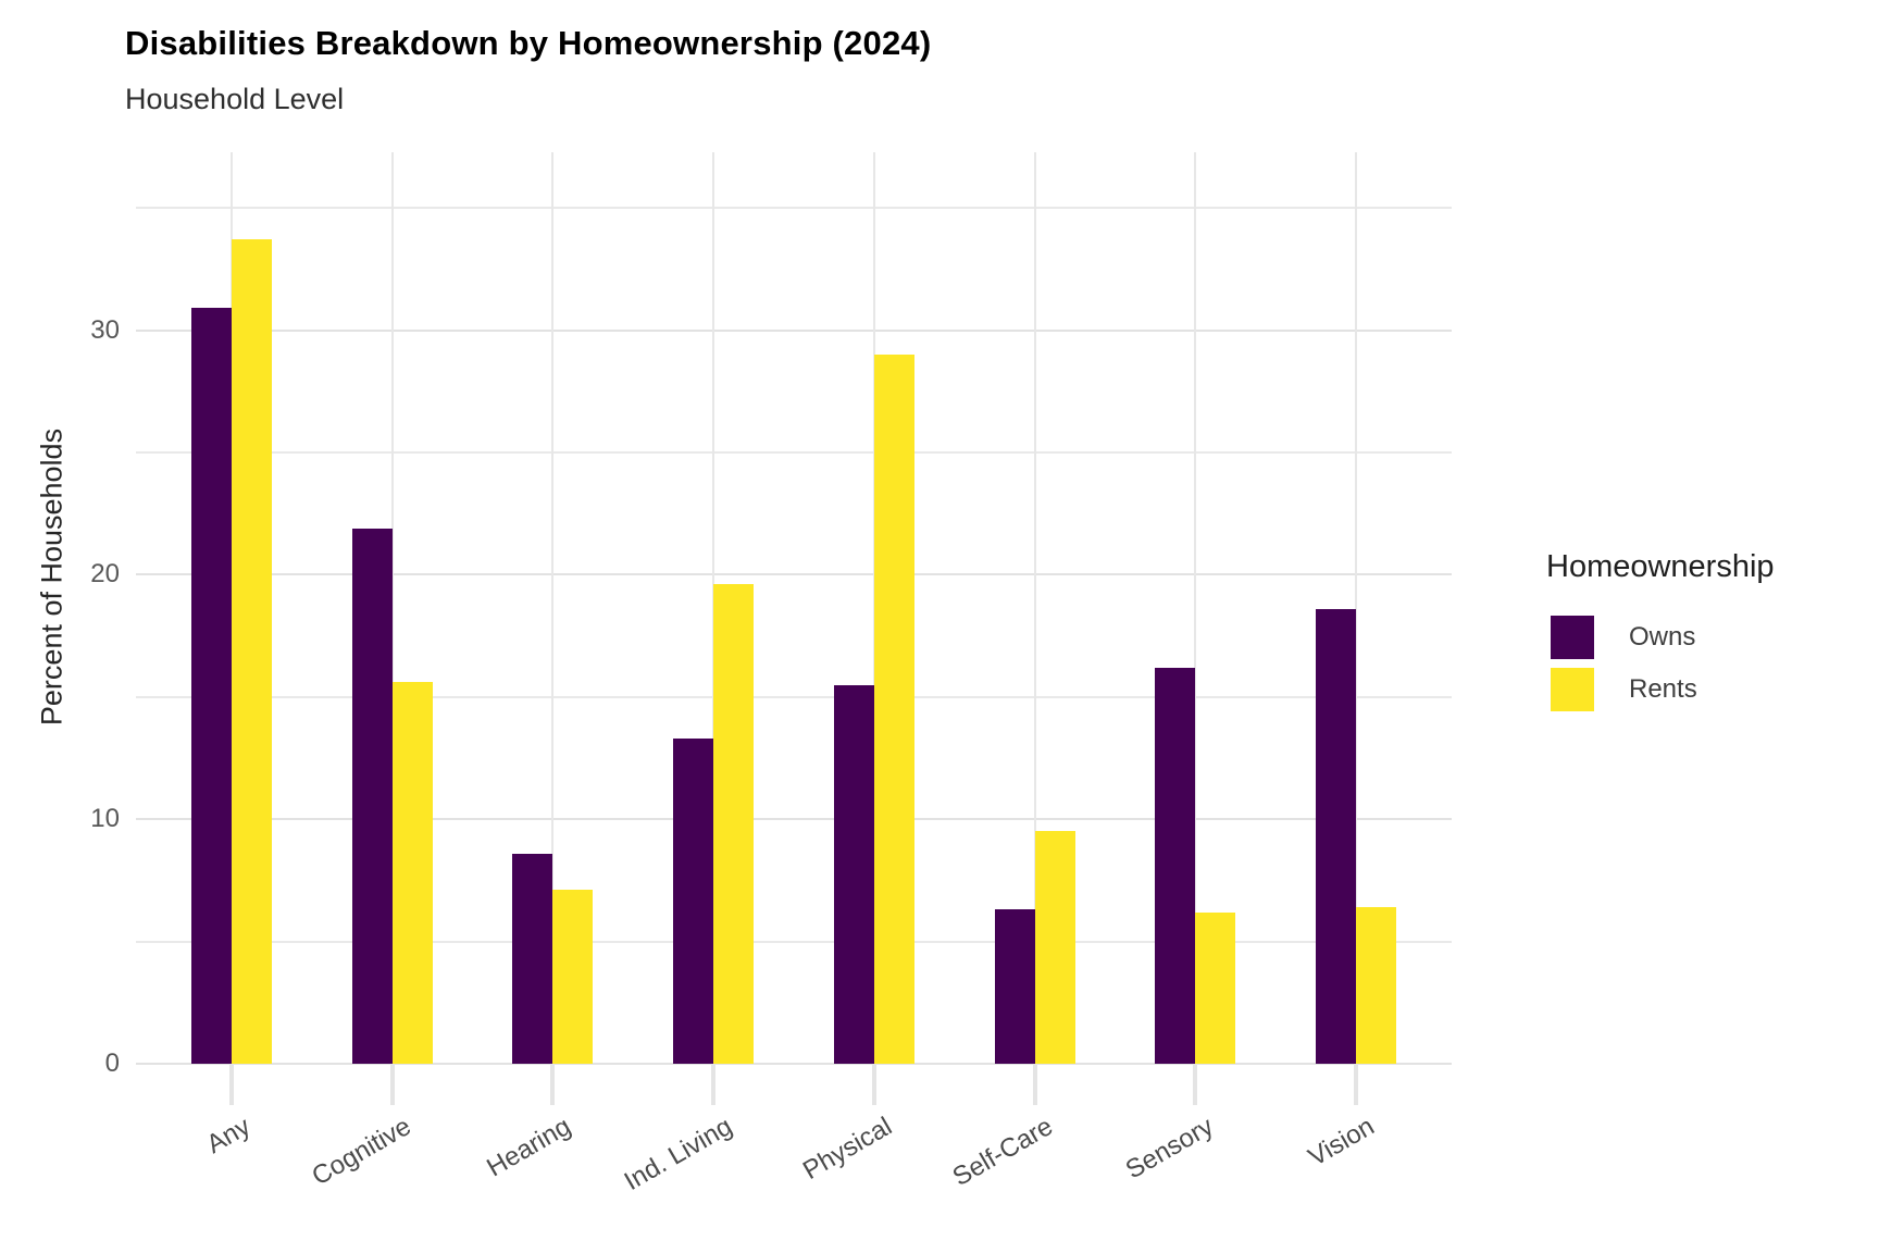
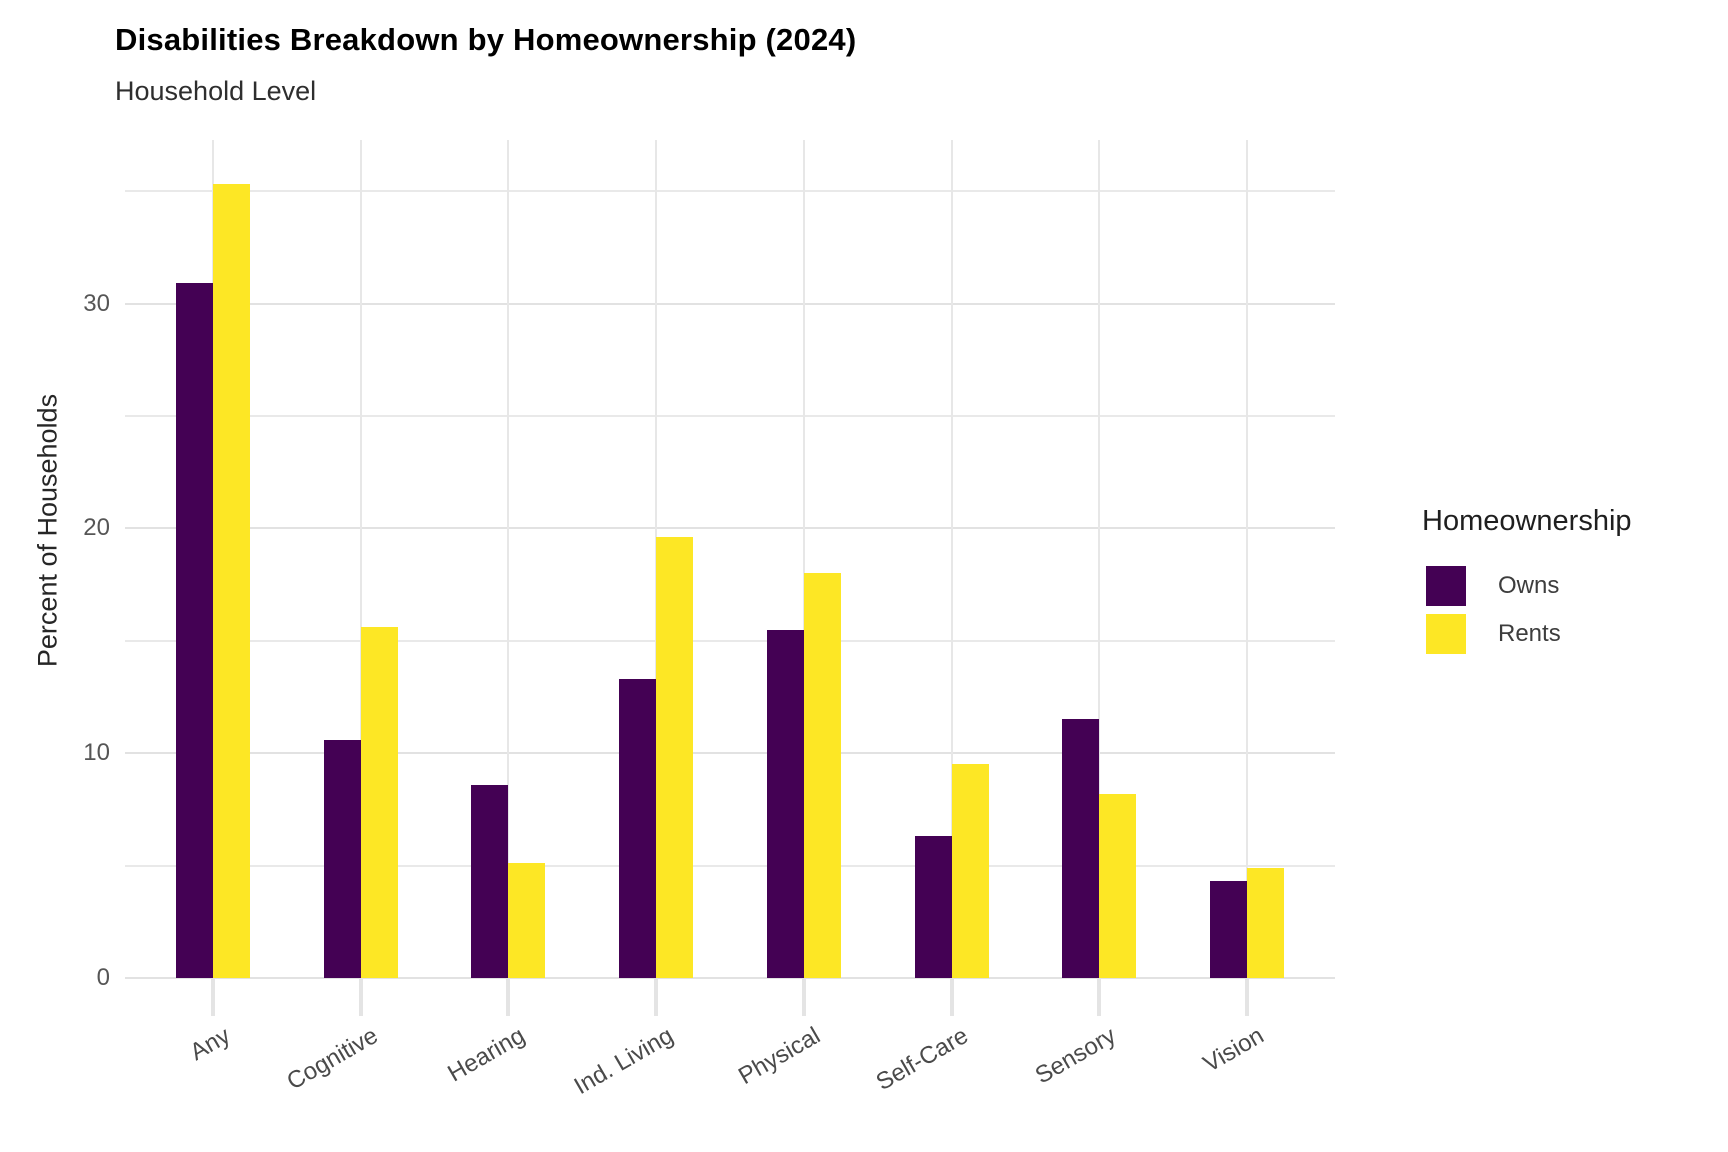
Rents/Any: 33.7 -> 35.3
Owns/Cognitive: 21.9 -> 10.6
Rents/Hearing: 7.1 -> 5.1
Rents/Physical: 29.0 -> 18.0
Owns/Sensory: 16.2 -> 11.5
Rents/Sensory: 6.2 -> 8.2
Owns/Vision: 18.6 -> 4.3
Rents/Vision: 6.4 -> 4.9
